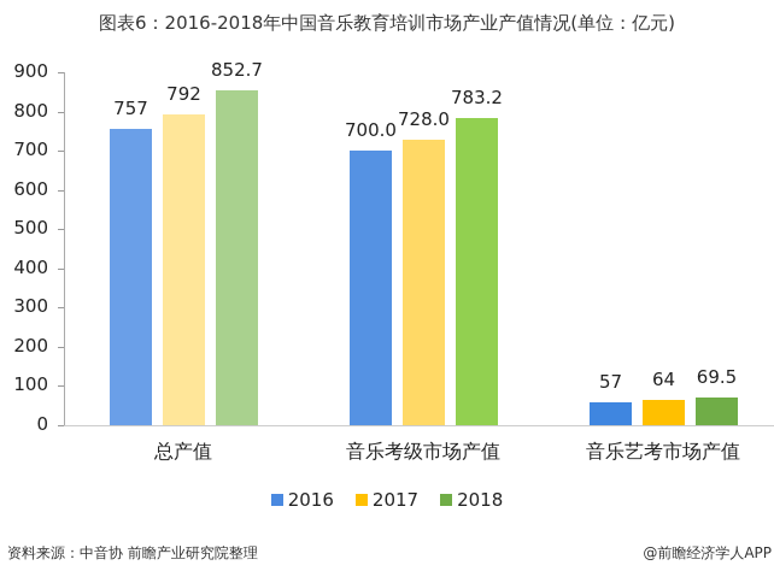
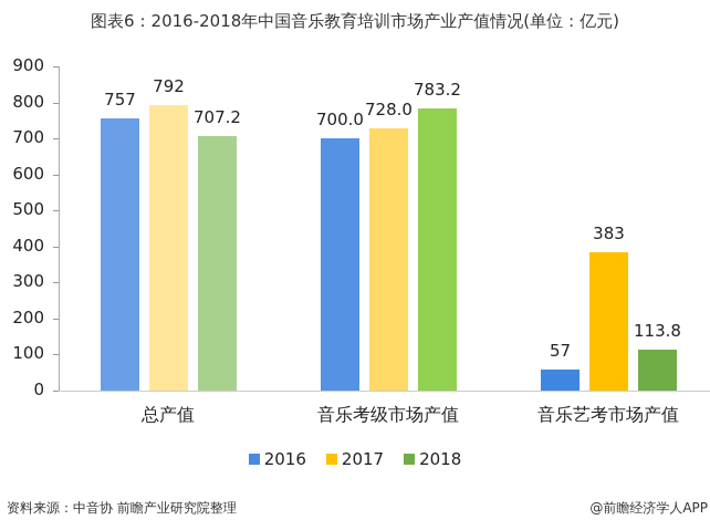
2018/总产值: 852.7 -> 707.2
2017/音乐艺考市场产值: 64 -> 383
2018/音乐艺考市场产值: 69.5 -> 113.8
